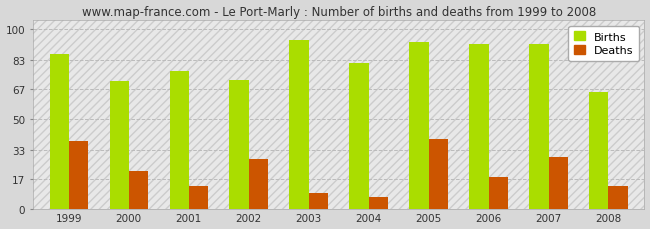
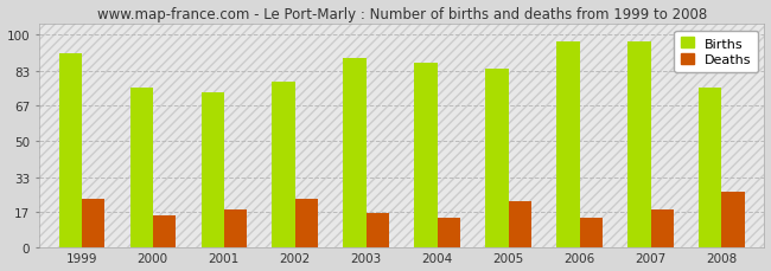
Births/1999: 86 -> 91
Deaths/1999: 38 -> 23
Births/2000: 71 -> 75
Deaths/2000: 21 -> 15
Births/2001: 77 -> 73
Deaths/2001: 13 -> 18
Births/2002: 72 -> 78
Deaths/2002: 28 -> 23
Births/2003: 94 -> 89
Deaths/2003: 9 -> 16
Births/2004: 81 -> 87
Deaths/2004: 7 -> 14
Births/2005: 93 -> 84
Deaths/2005: 39 -> 22
Births/2006: 92 -> 97
Deaths/2006: 18 -> 14
Births/2007: 92 -> 97
Deaths/2007: 29 -> 18
Births/2008: 65 -> 75
Deaths/2008: 13 -> 26
